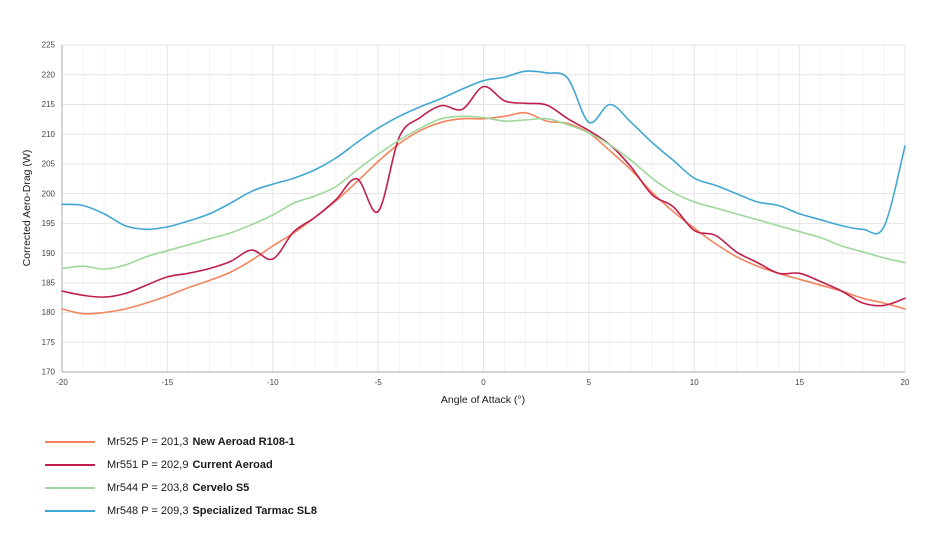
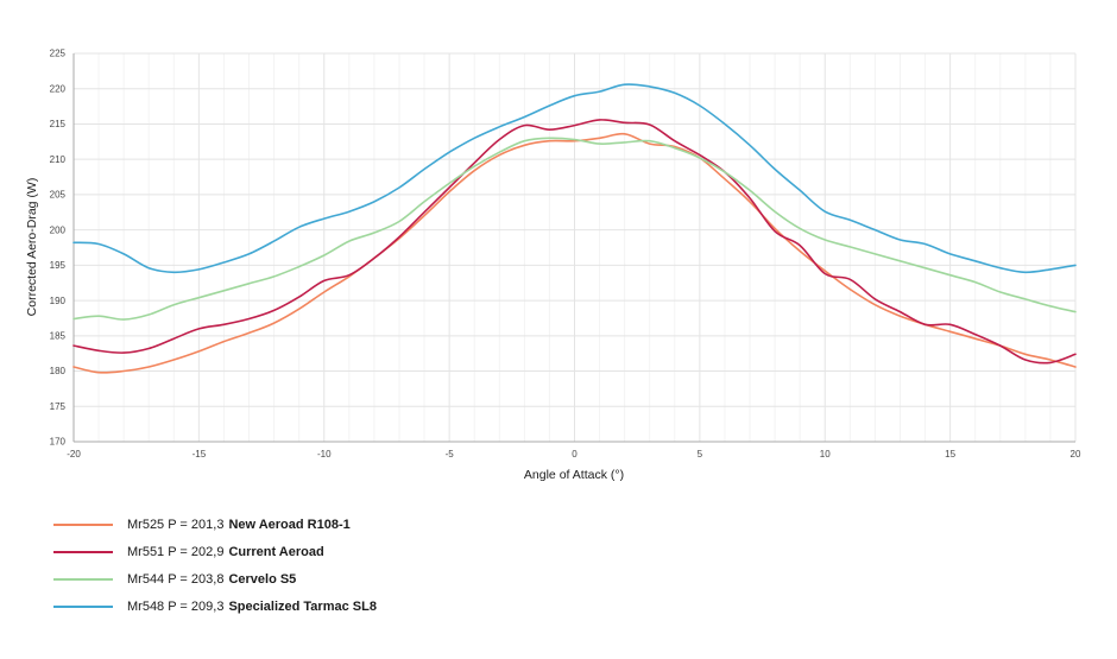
Current Aeroad/-10: 189 -> 193
Current Aeroad/-5: 197 -> 206
Current Aeroad/0: 218 -> 215
Specialized Tarmac SL8/5: 212 -> 218
Specialized Tarmac SL8/20: 208 -> 195
